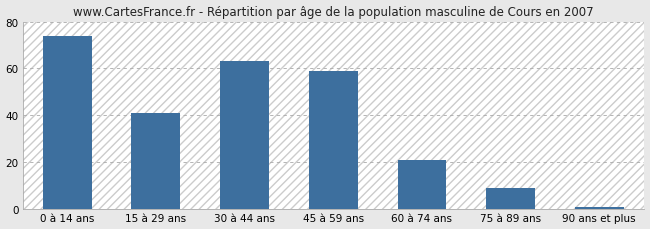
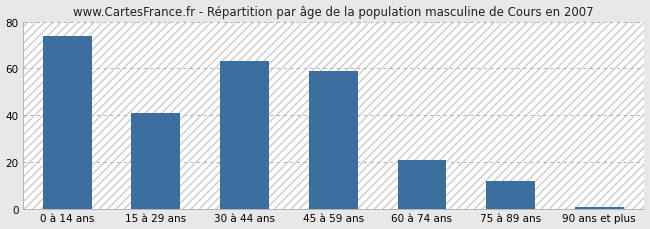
75 à 89 ans: 9 -> 12
